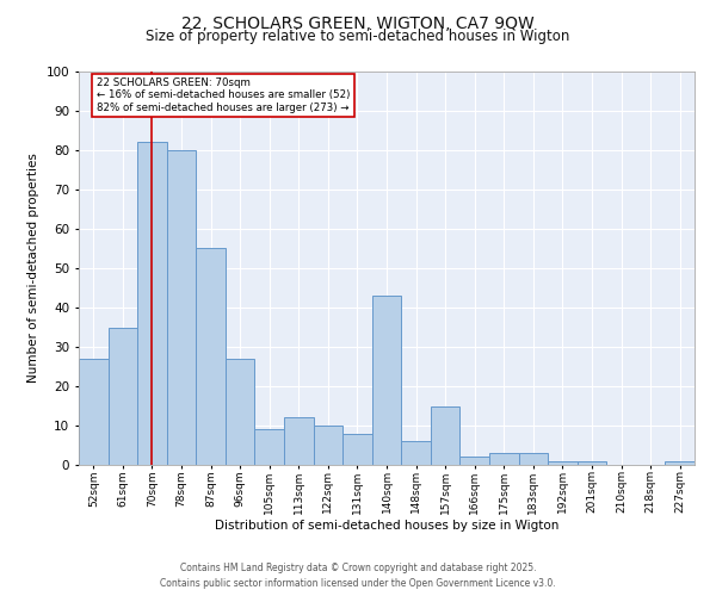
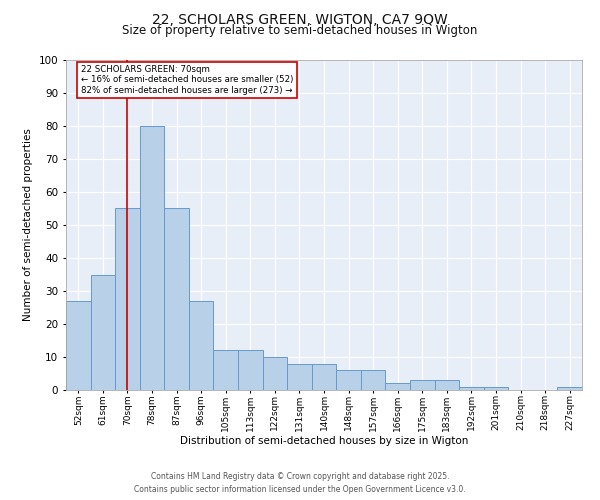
70sqm: 82 -> 55
105sqm: 9 -> 12
140sqm: 43 -> 8
157sqm: 15 -> 6
